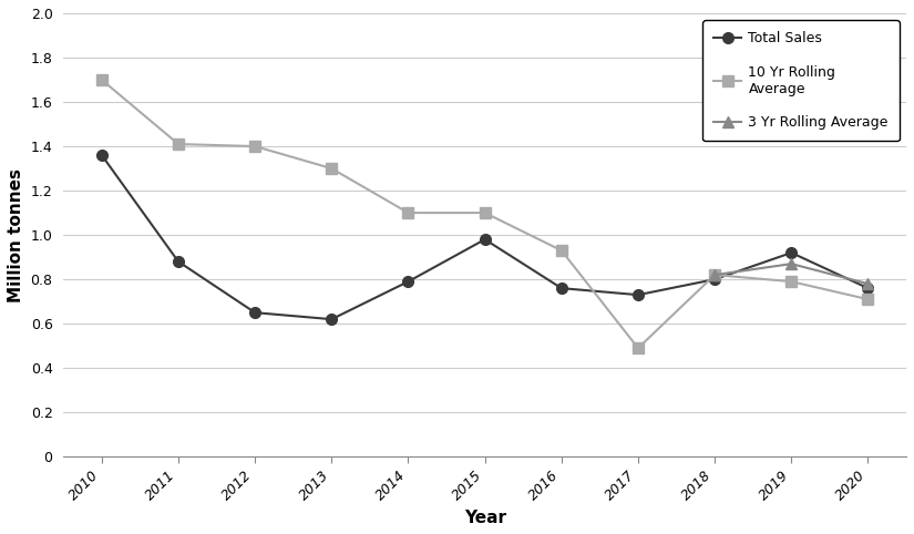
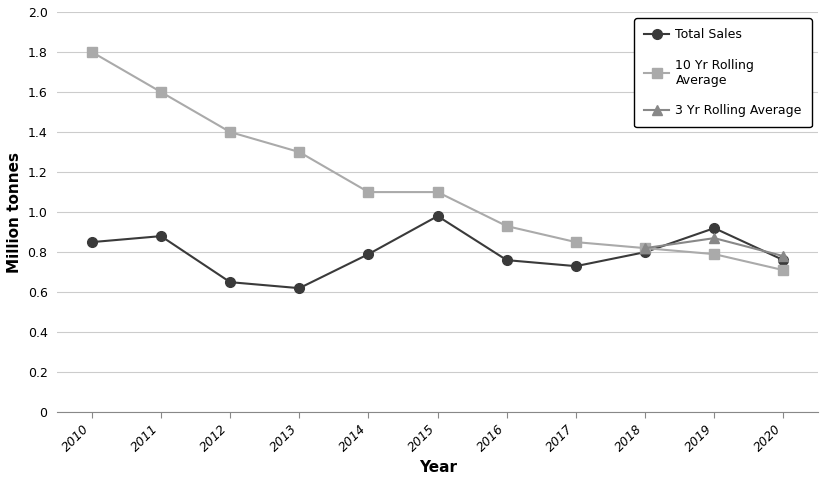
Total Sales/2010: 1.36 -> 0.85
10 Yr Rolling Average/2010: 1.70 -> 1.80
10 Yr Rolling Average/2011: 1.41 -> 1.60
10 Yr Rolling Average/2017: 0.49 -> 0.85
